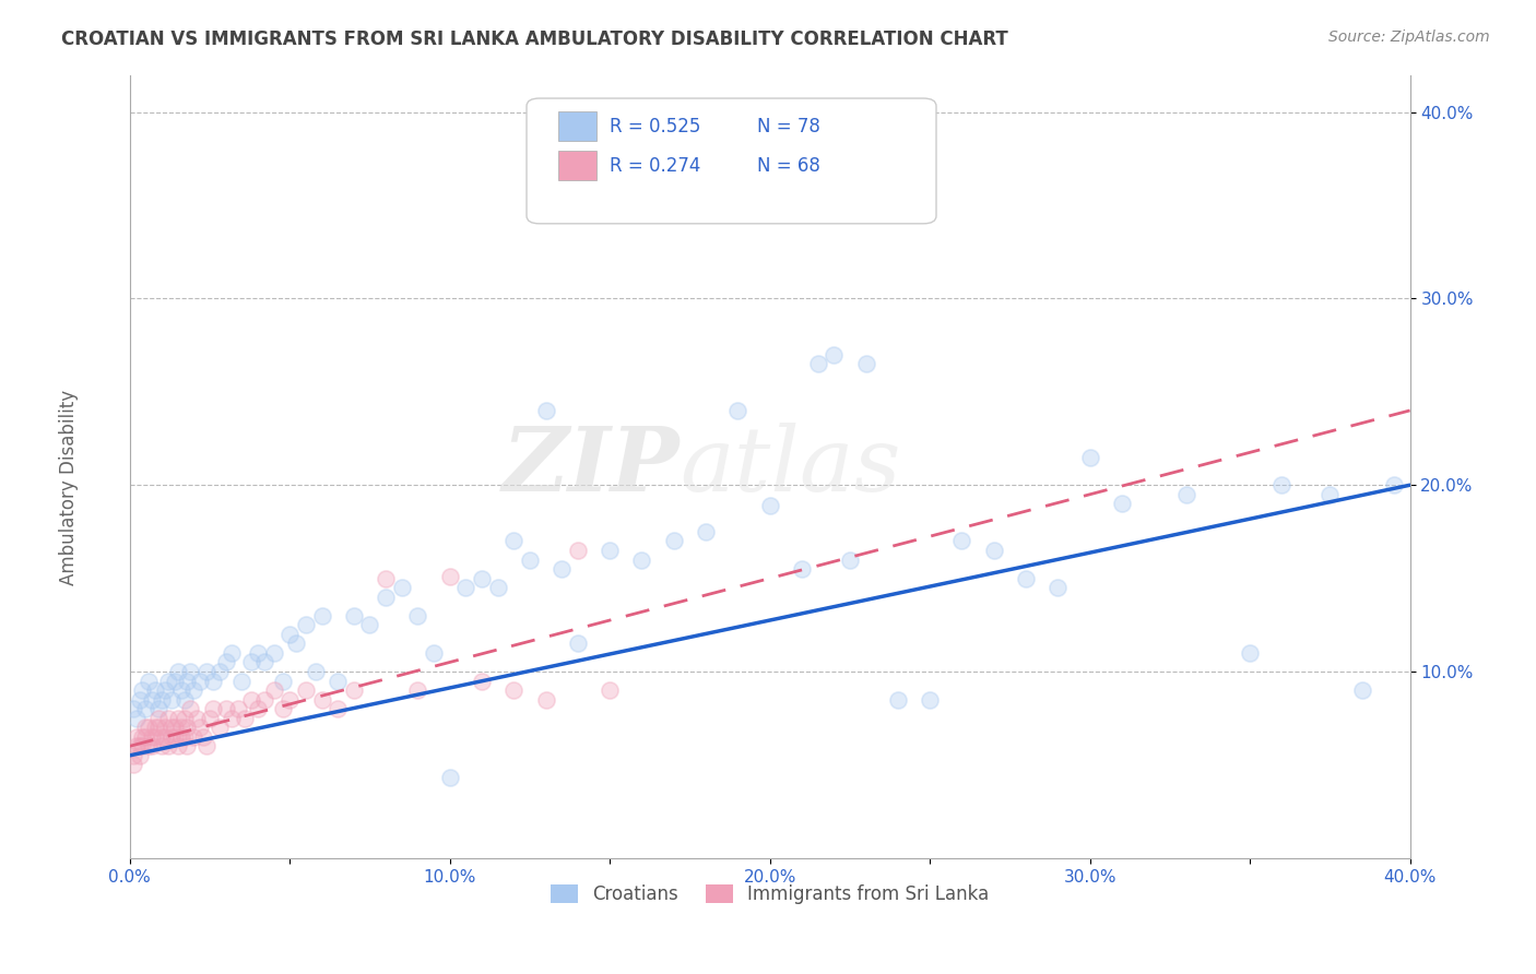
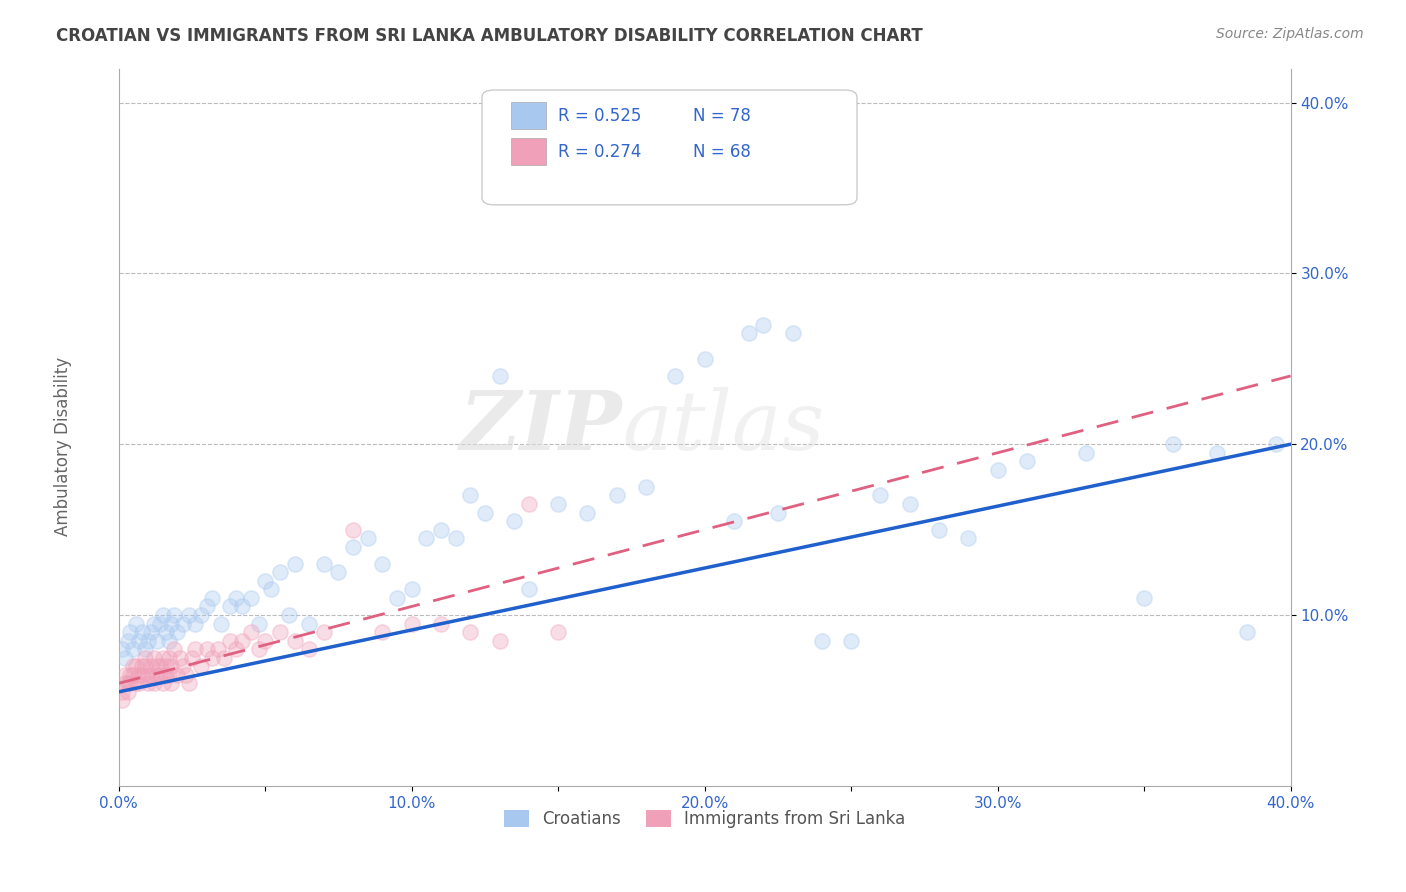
Croatians/10.0%: 4.3% -> 11.5%
Immigrants from Sri Lanka/10.0%: 15.1% -> 9.5%
Croatians/20.0%: 18.9% -> 25.0%
Croatians/30.0%: 21.5% -> 18.5%
